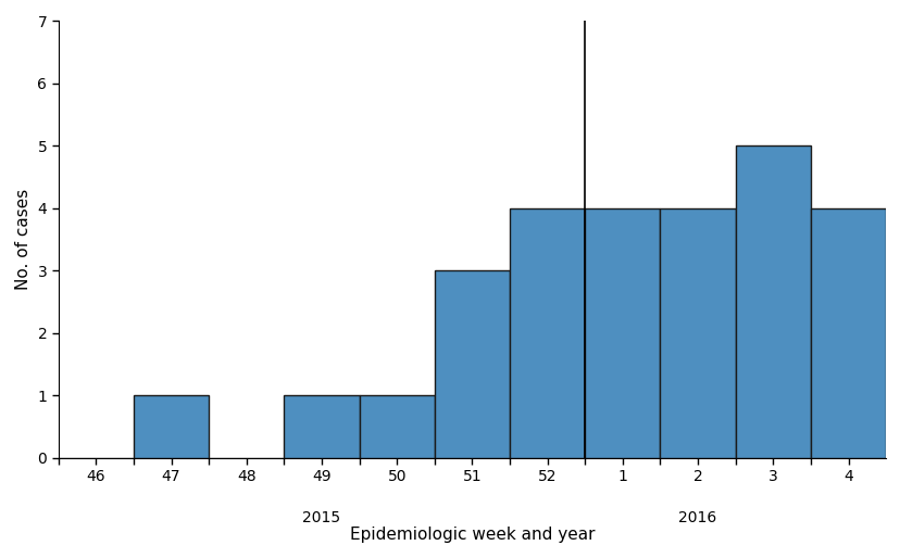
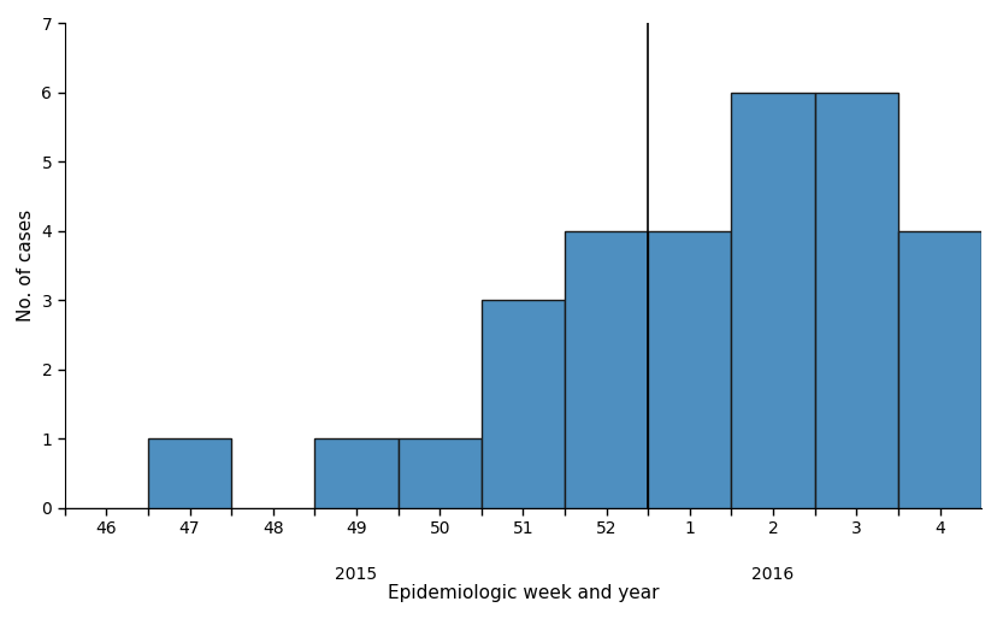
2: 4 -> 6
3: 5 -> 6
